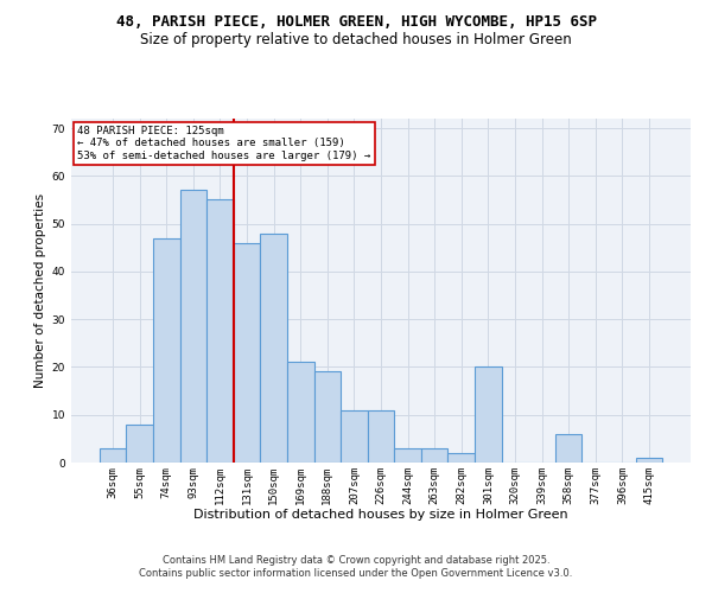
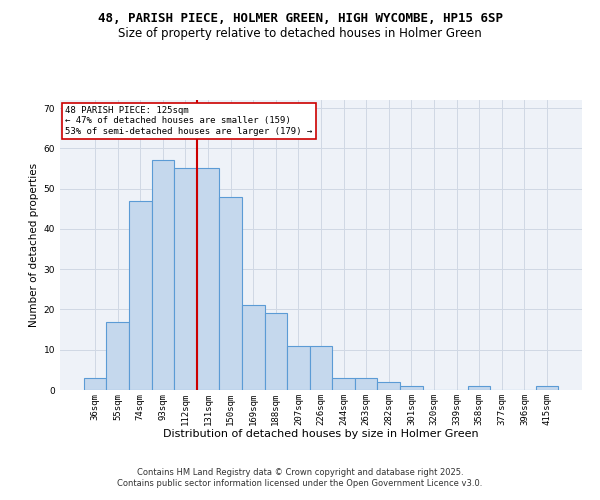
55sqm: 8 -> 17
131sqm: 46 -> 55
301sqm: 20 -> 1
358sqm: 6 -> 1
